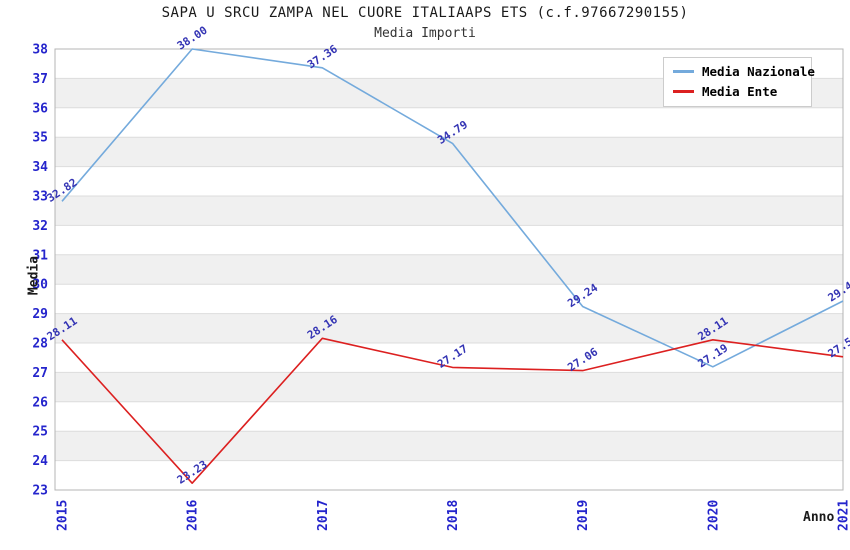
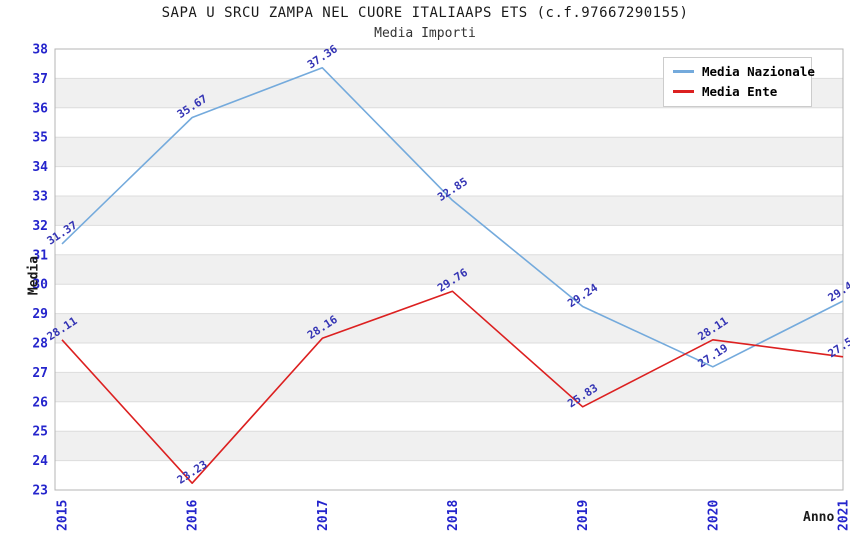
Media Nazionale/2015: 32.82 -> 31.37
Media Nazionale/2016: 38.00 -> 35.67
Media Nazionale/2018: 34.79 -> 32.85
Media Ente/2018: 27.17 -> 29.76
Media Ente/2019: 27.06 -> 25.83
